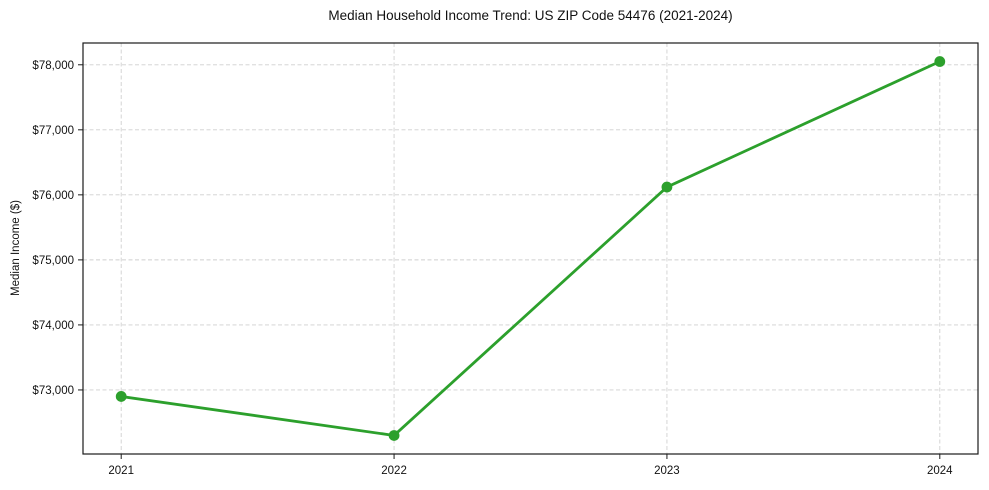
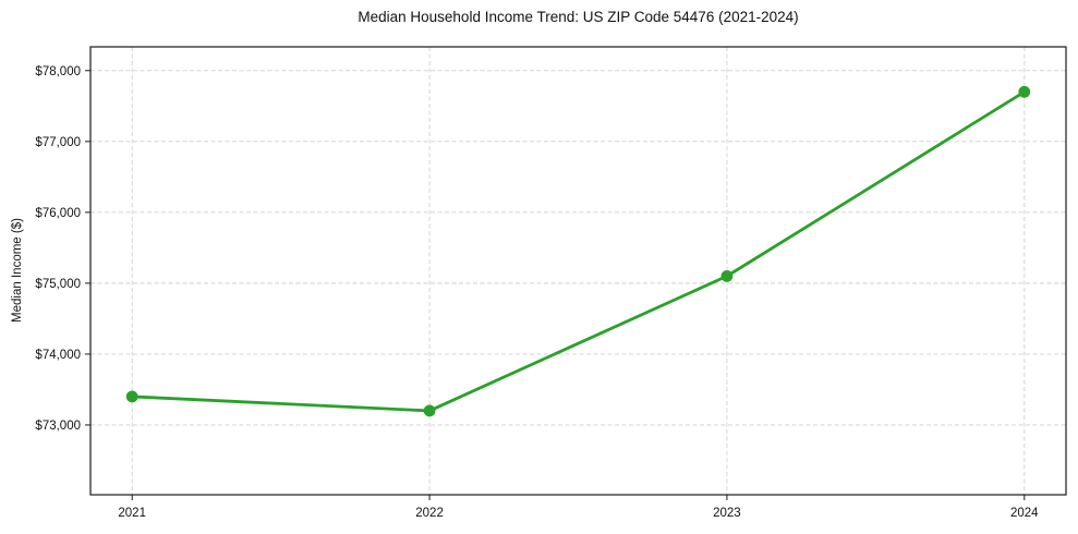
2021: $72900 -> $73400
2022: $72300 -> $73200
2023: $76100 -> $75100
2024: $78000 -> $77700
